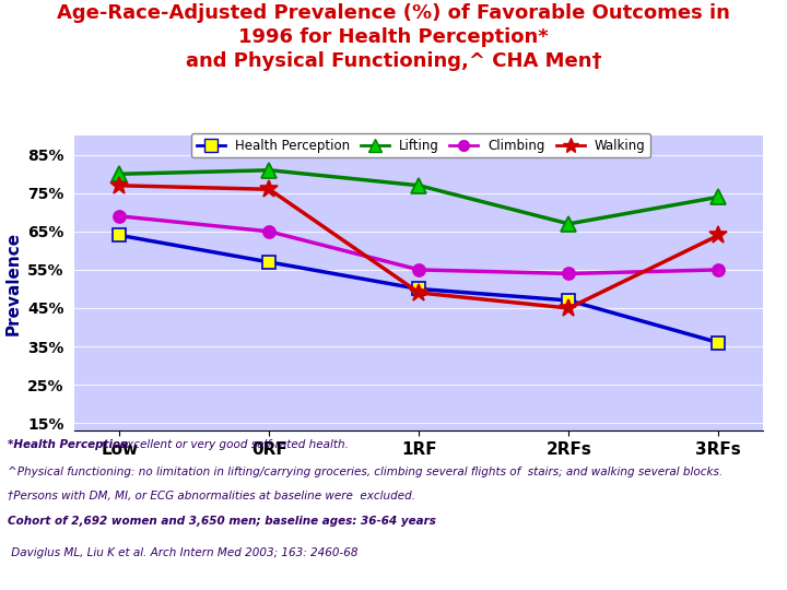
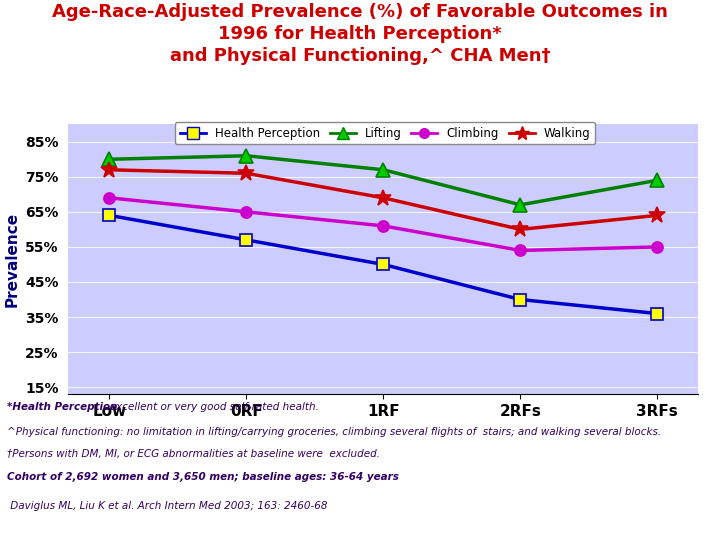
Climbing/1RF: 55% -> 61%
Walking/1RF: 49% -> 69%
Health Perception/2RFs: 47% -> 40%
Walking/2RFs: 45% -> 60%
